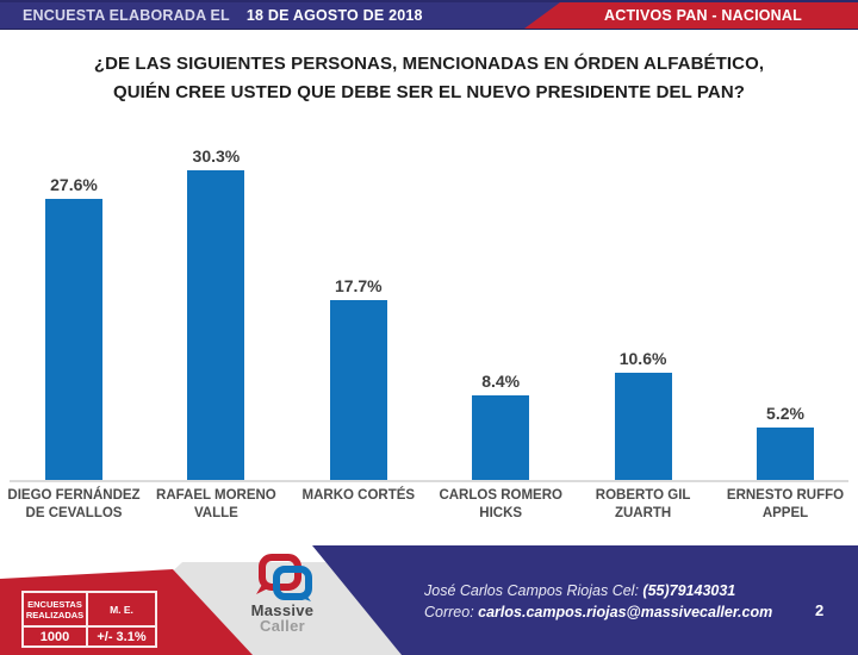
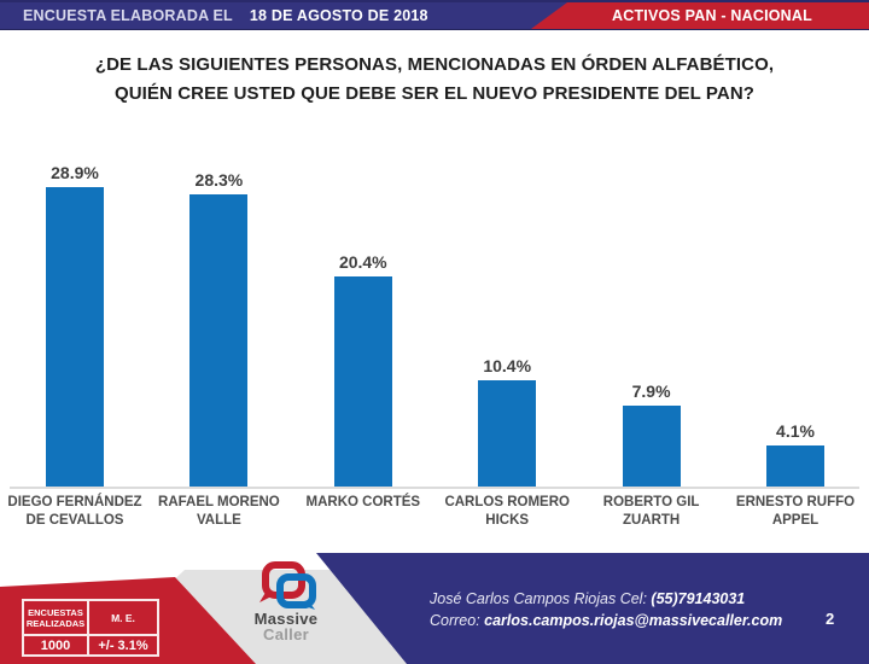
DIEGO FERNÁNDEZ DE CEVALLOS: 27.6% -> 28.9%
RAFAEL MORENO VALLE: 30.3% -> 28.3%
MARKO CORTÉS: 17.7% -> 20.4%
CARLOS ROMERO HICKS: 8.4% -> 10.4%
ROBERTO GIL ZUARTH: 10.6% -> 7.9%
ERNESTO RUFFO APPEL: 5.2% -> 4.1%
